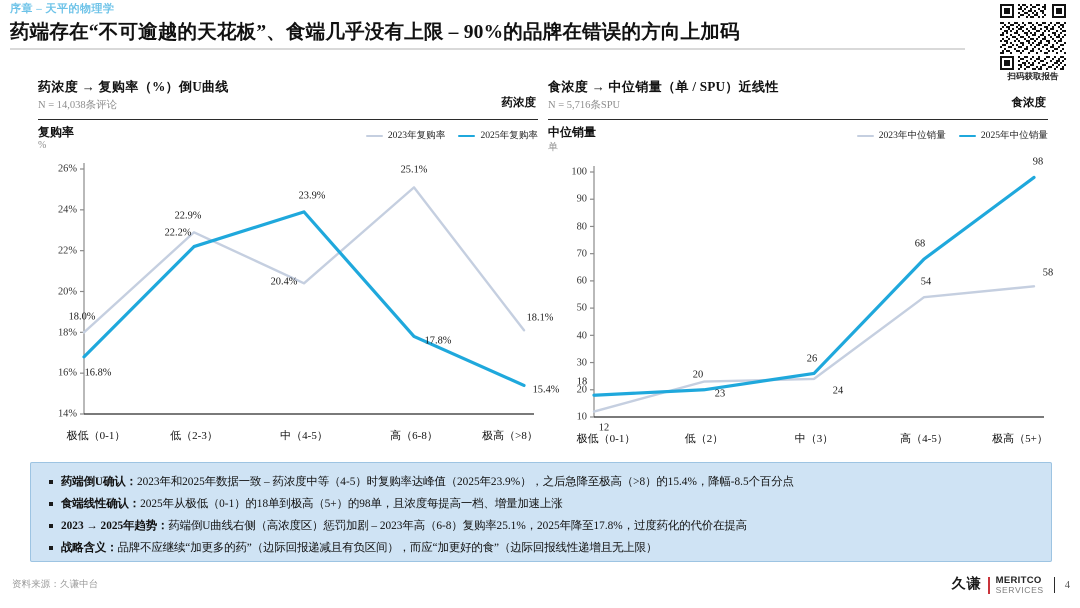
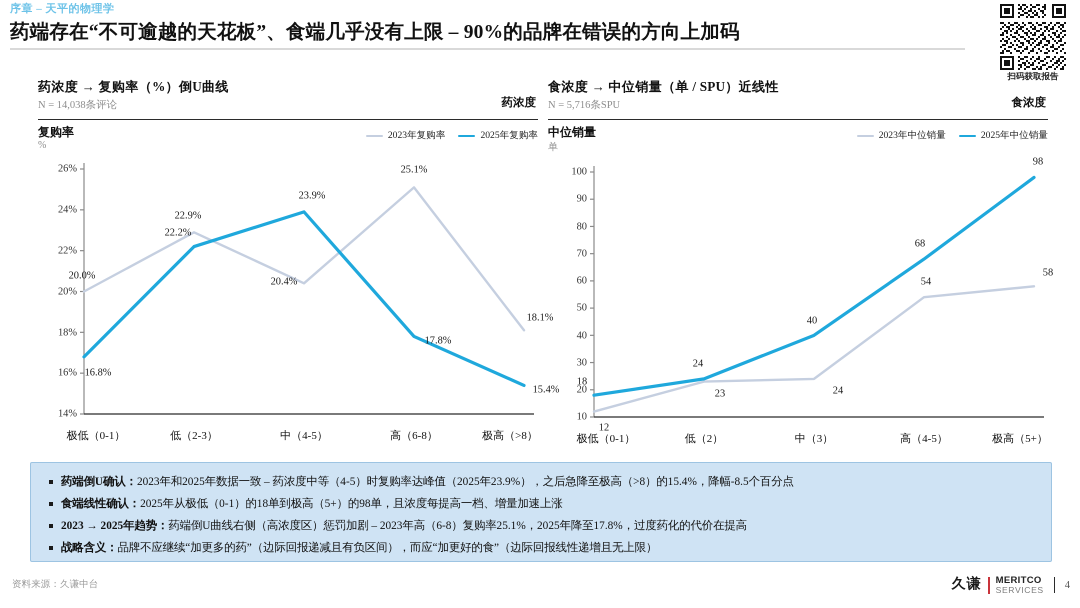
药浓度 → 复购率（%）倒U曲线/2023年复购率/极低（0-1）: 18.0% -> 20.0%
食浓度 → 中位销量（单 / SPU）近线性/2025年中位销量/低（2）: 20 -> 24
食浓度 → 中位销量（单 / SPU）近线性/2025年中位销量/中（3）: 26 -> 40
